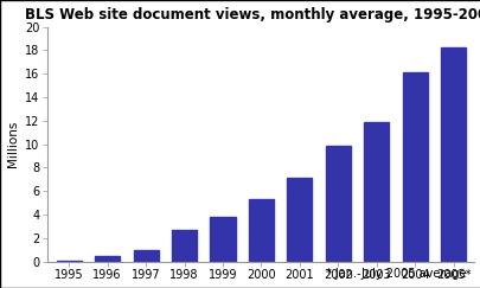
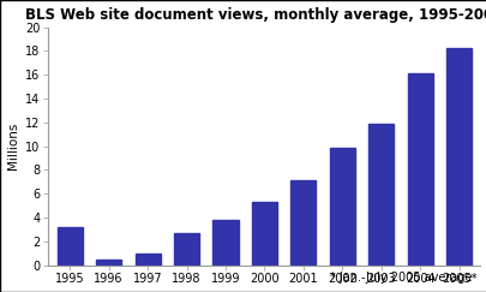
1995: 0.1 -> 3.2
